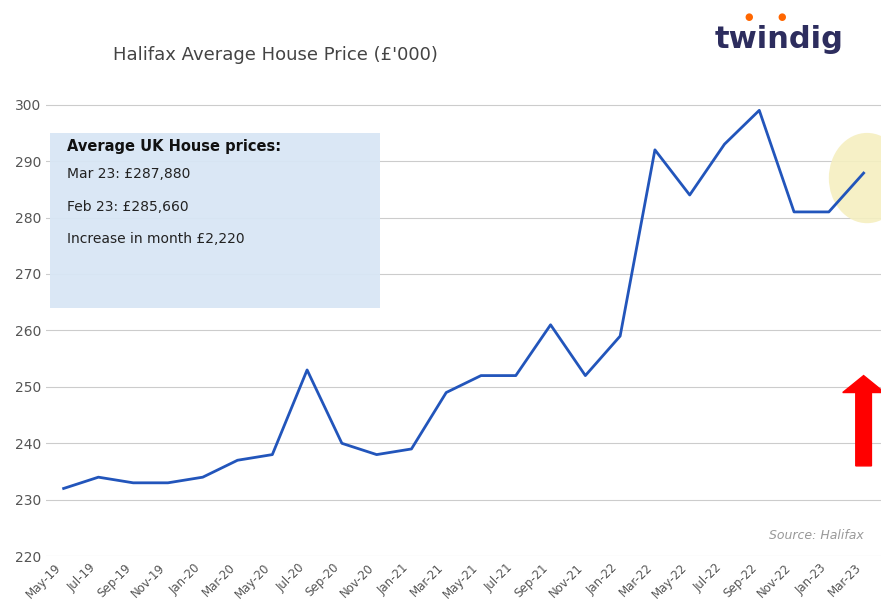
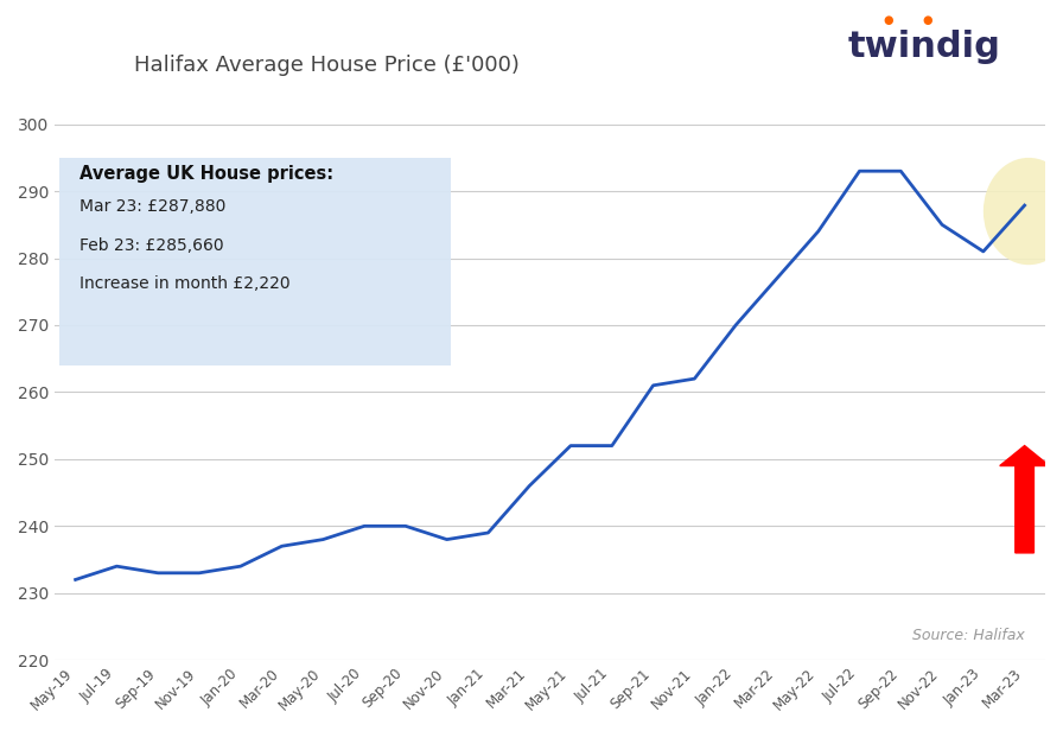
Jul-20: 253.0 -> 240.0
Mar-21: 249.0 -> 246.0
Nov-21: 252.0 -> 262.0
Jan-22: 259.0 -> 270.0
Mar-22: 292.0 -> 277.0
Sep-22: 299.0 -> 293.0
Nov-22: 281.0 -> 285.0
